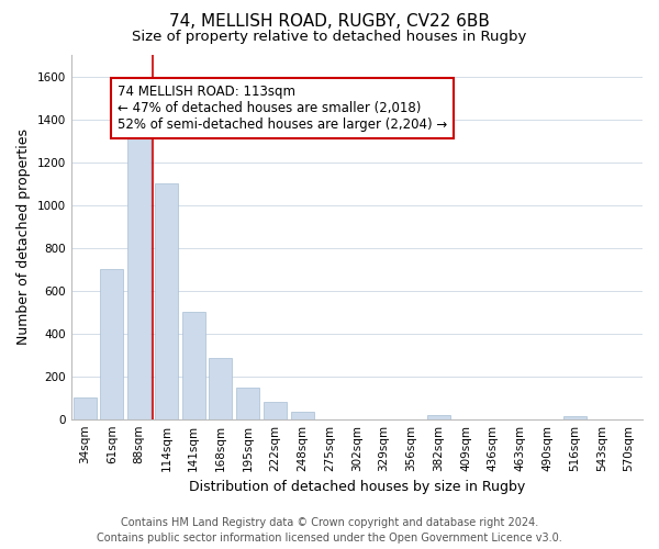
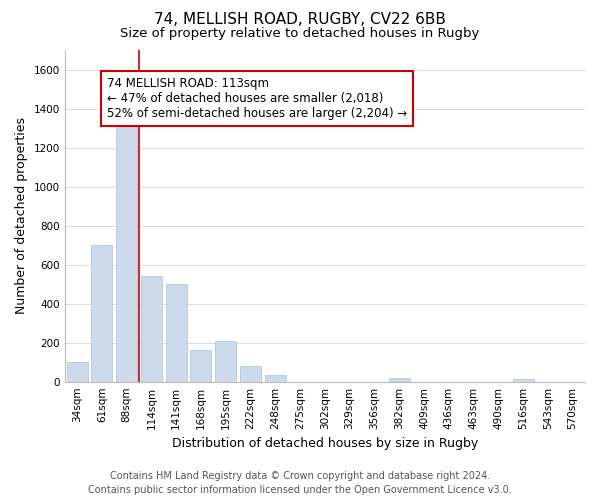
114sqm: 1100 -> 540
168sqm: 280 -> 160
195sqm: 140 -> 210
